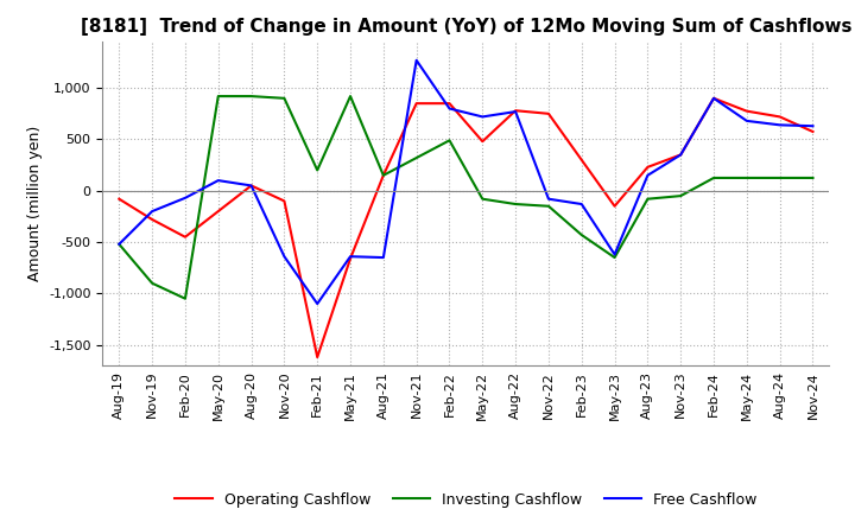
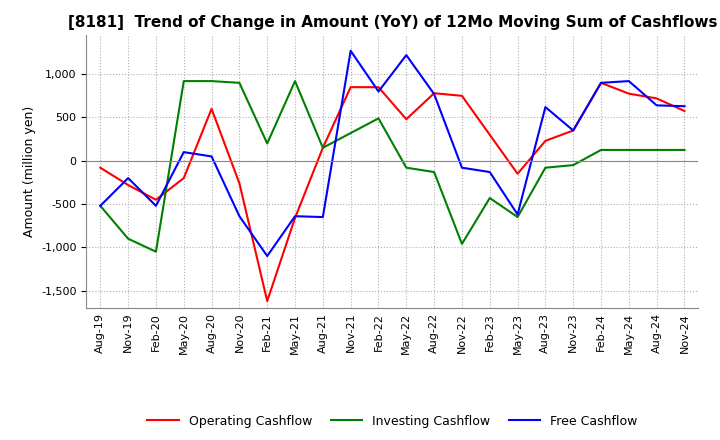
Free Cashflow/Feb-20: -70 -> -520
Operating Cashflow/Aug-20: 50 -> 600
Operating Cashflow/Nov-20: -100 -> -260
Free Cashflow/May-22: 720 -> 1,220
Investing Cashflow/Nov-22: -150 -> -960
Free Cashflow/Aug-23: 150 -> 620
Free Cashflow/May-24: 680 -> 920
